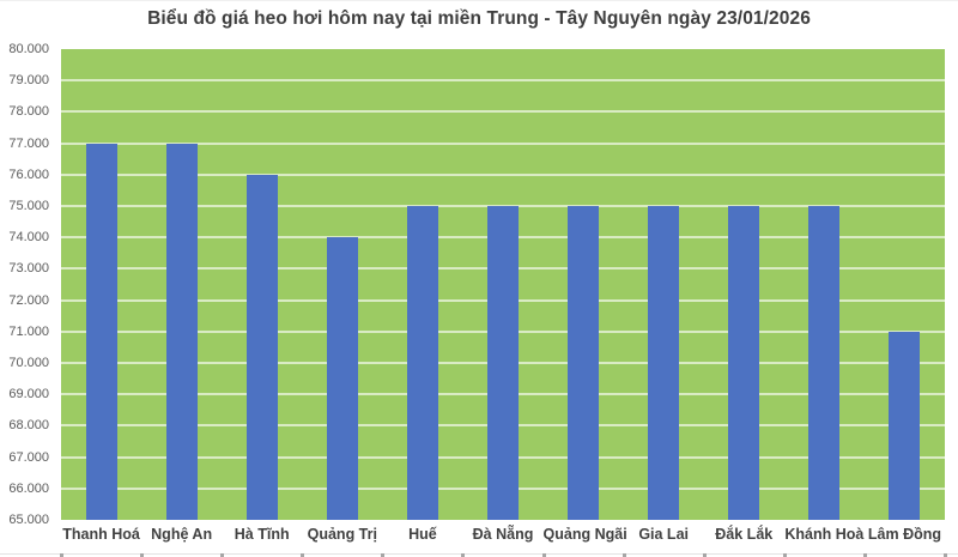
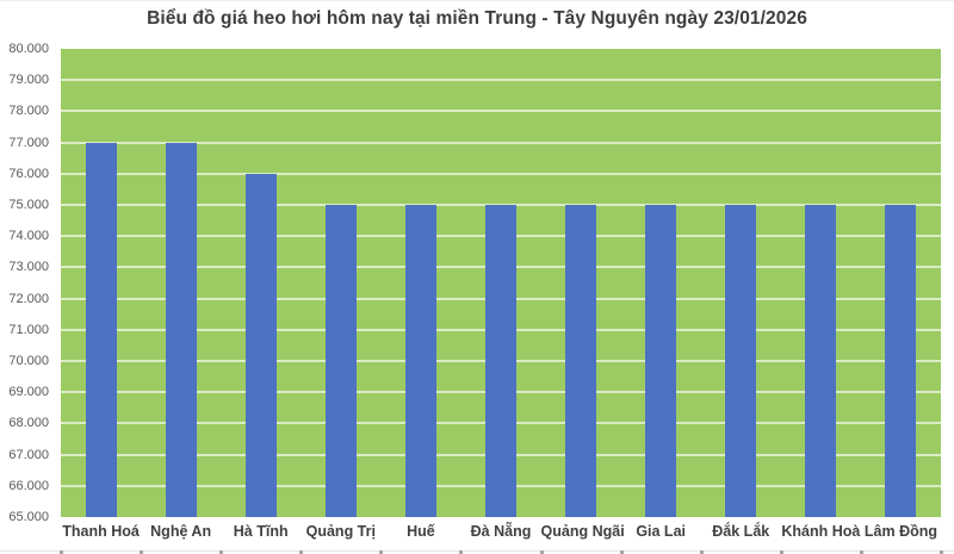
Quảng Trị: 74000 -> 75000
Lâm Đồng: 71000 -> 75000
